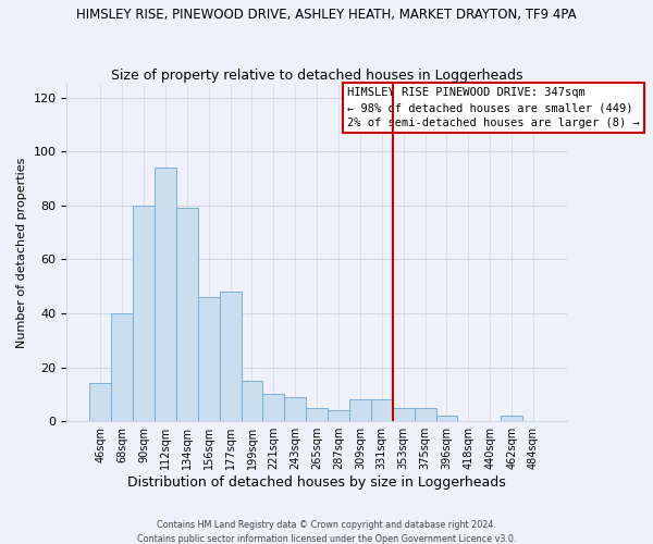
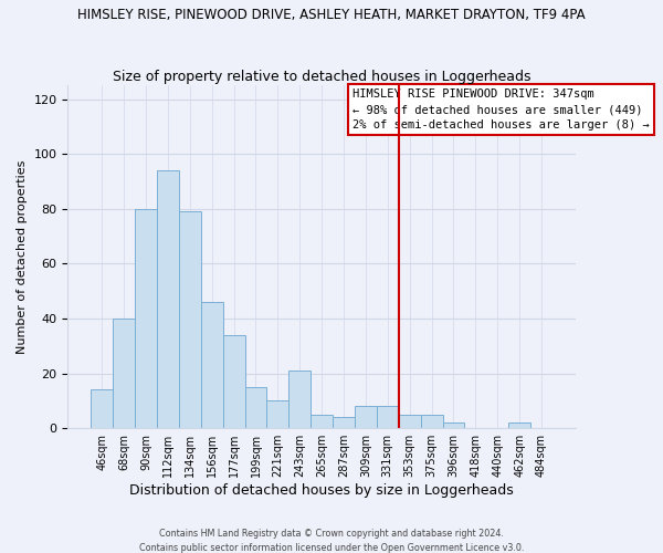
177sqm: 48 -> 34
243sqm: 9 -> 21
